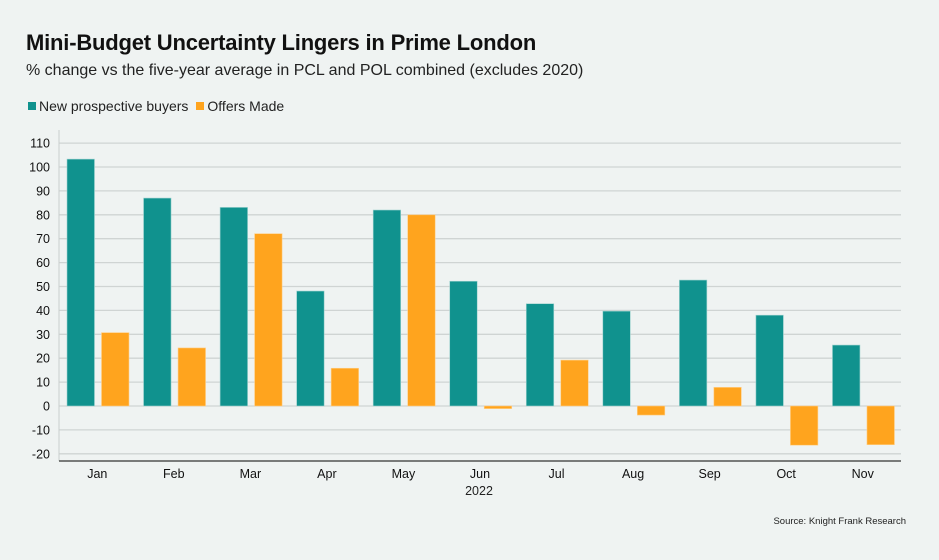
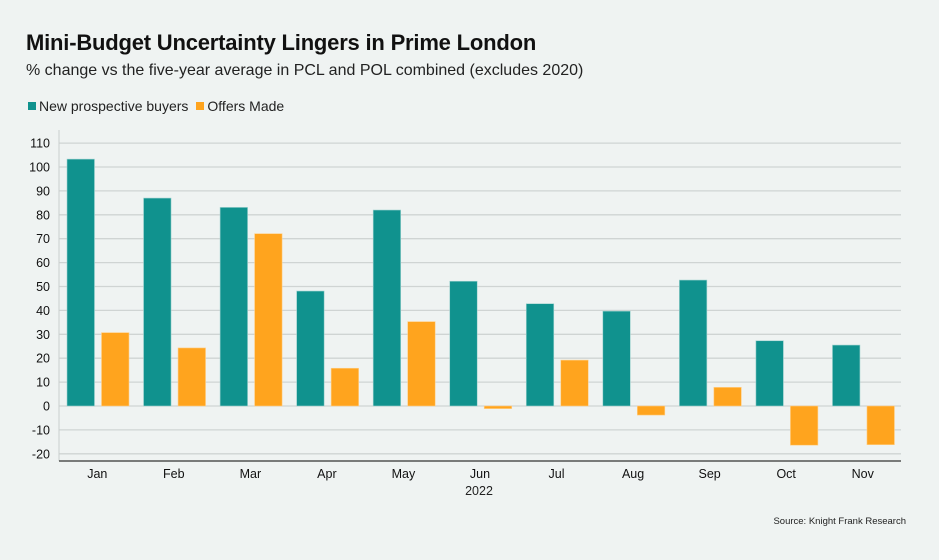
Offers Made/May: 80 -> 35
New prospective buyers/Oct: 38 -> 27
